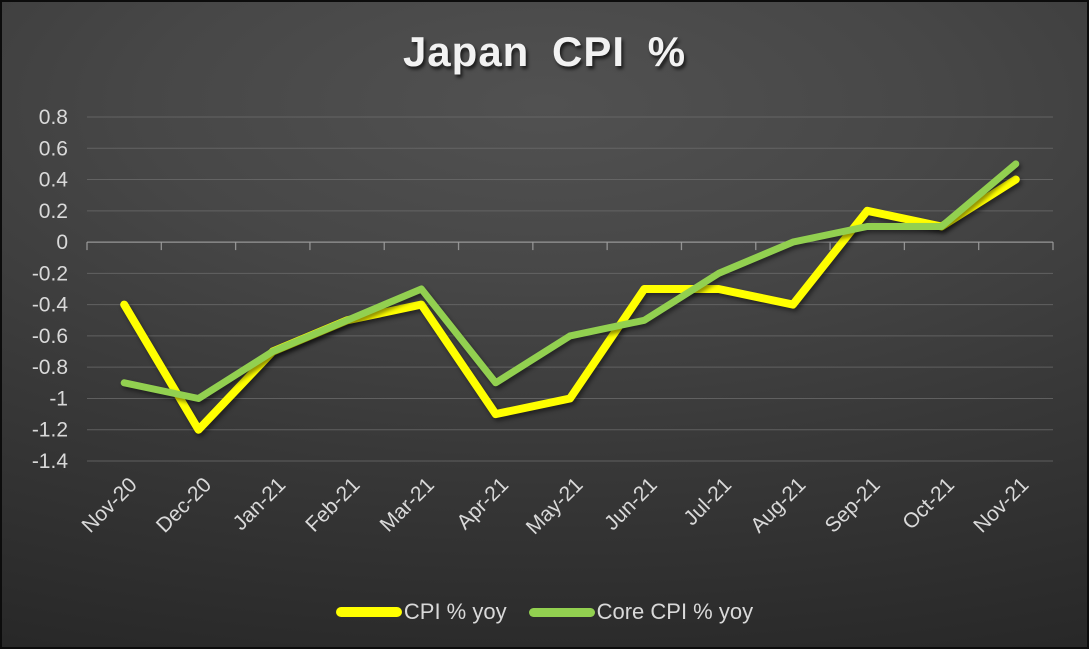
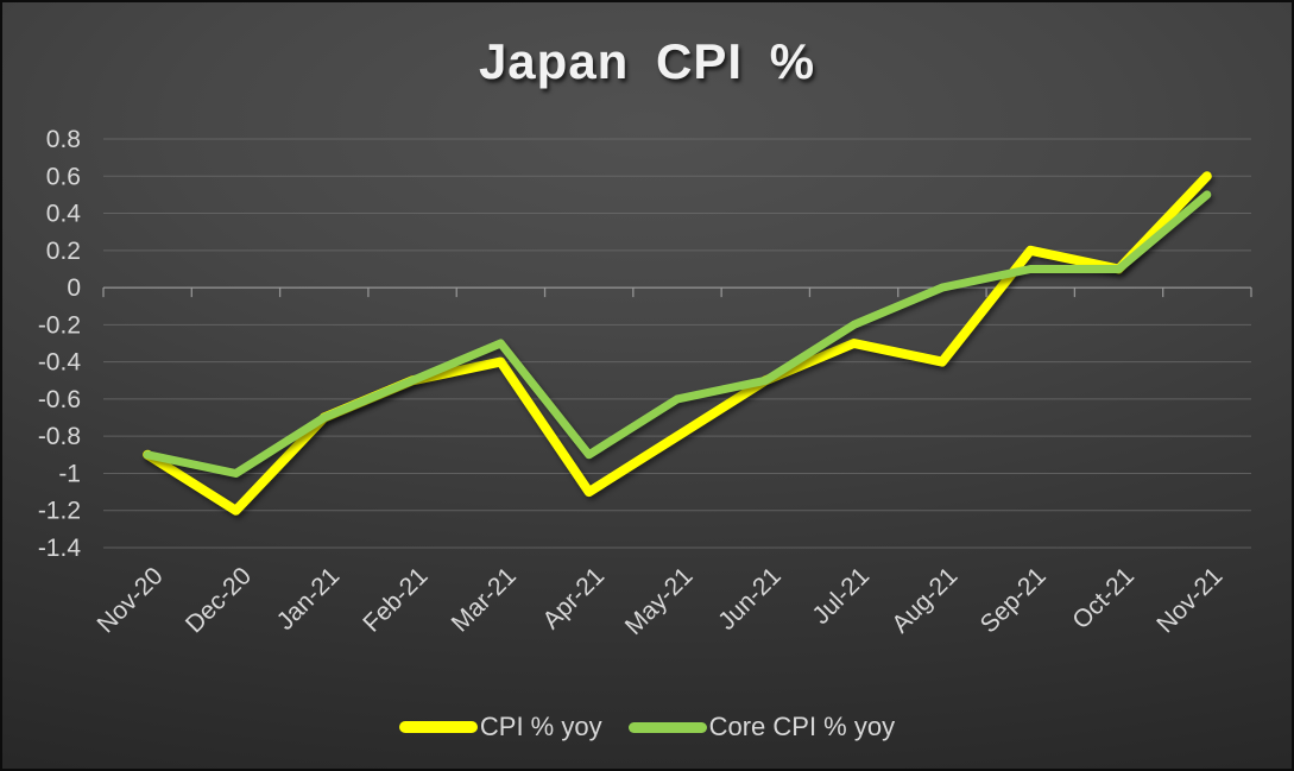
CPI % yoy/Nov-20: -0.4 -> -0.9
CPI % yoy/May-21: -1.0 -> -0.8
CPI % yoy/Jun-21: -0.3 -> -0.5
CPI % yoy/Nov-21: 0.4 -> 0.6
